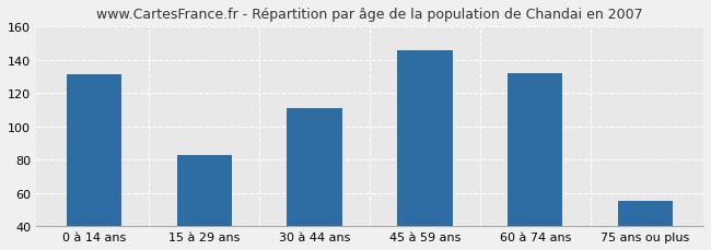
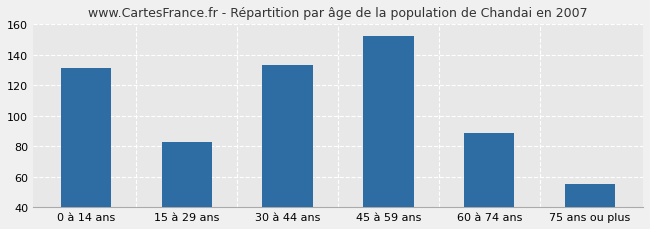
30 à 44 ans: 111 -> 133
45 à 59 ans: 146 -> 152
60 à 74 ans: 132 -> 89
